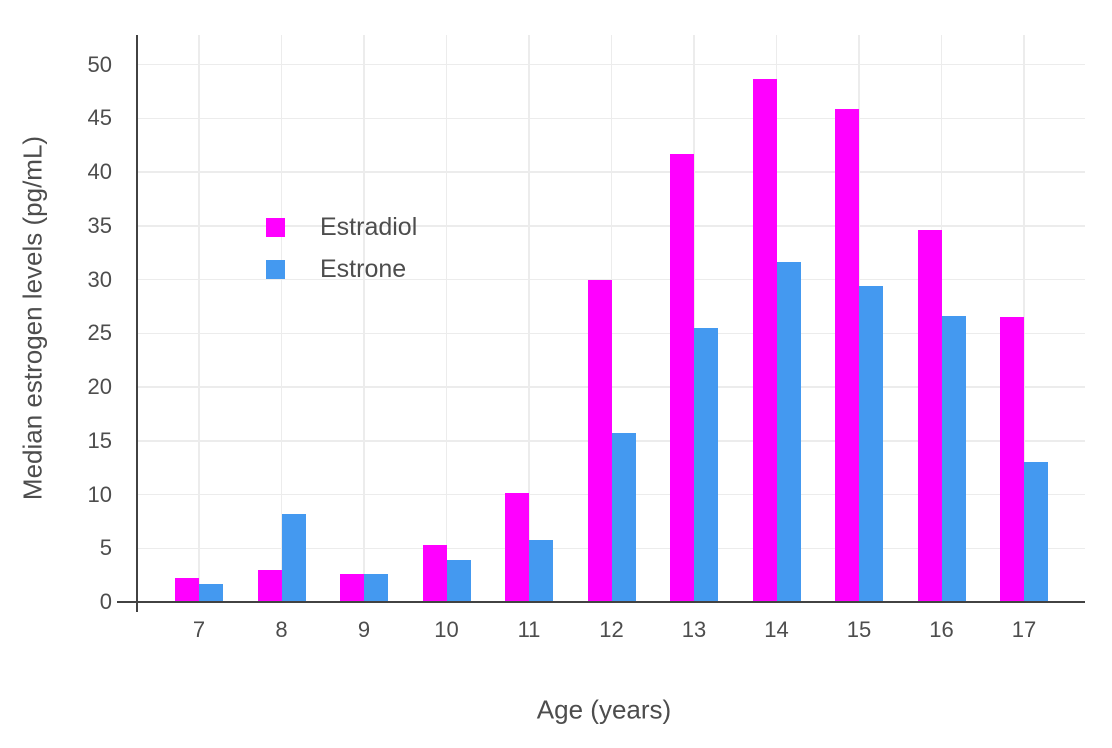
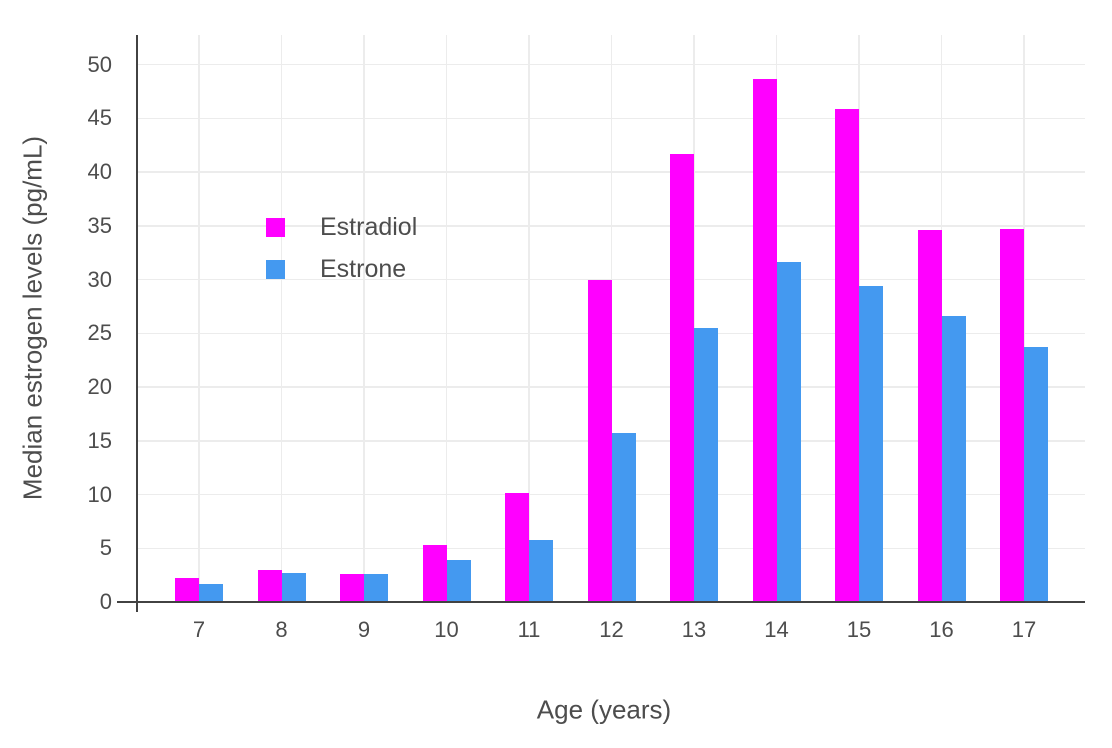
Estrone/8: 8.2 -> 2.7
Estradiol/17: 26.5 -> 34.7
Estrone/17: 13.0 -> 23.7
